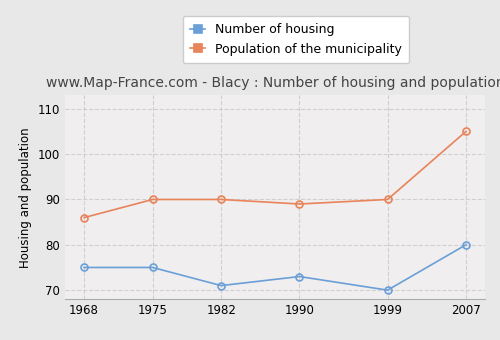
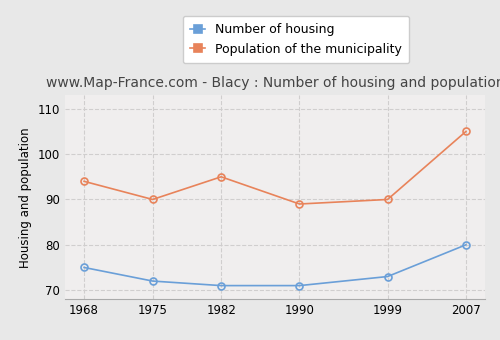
Population of the municipality/1968: 86 -> 94
Number of housing/1975: 75 -> 72
Population of the municipality/1982: 90 -> 95
Number of housing/1990: 73 -> 71
Number of housing/1999: 70 -> 73
